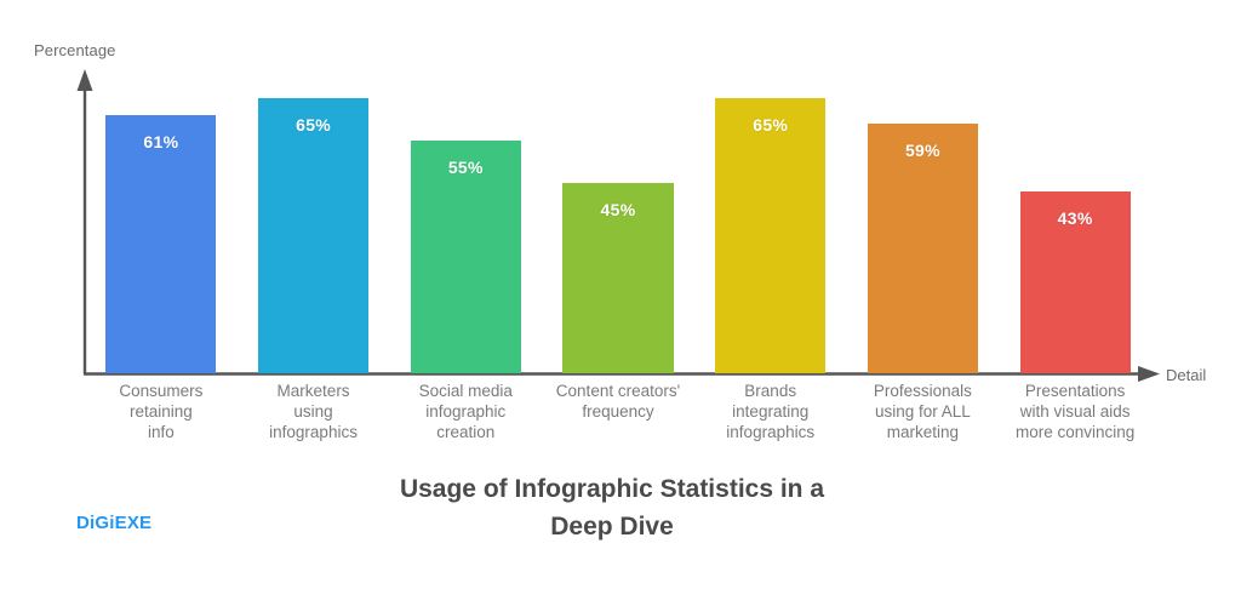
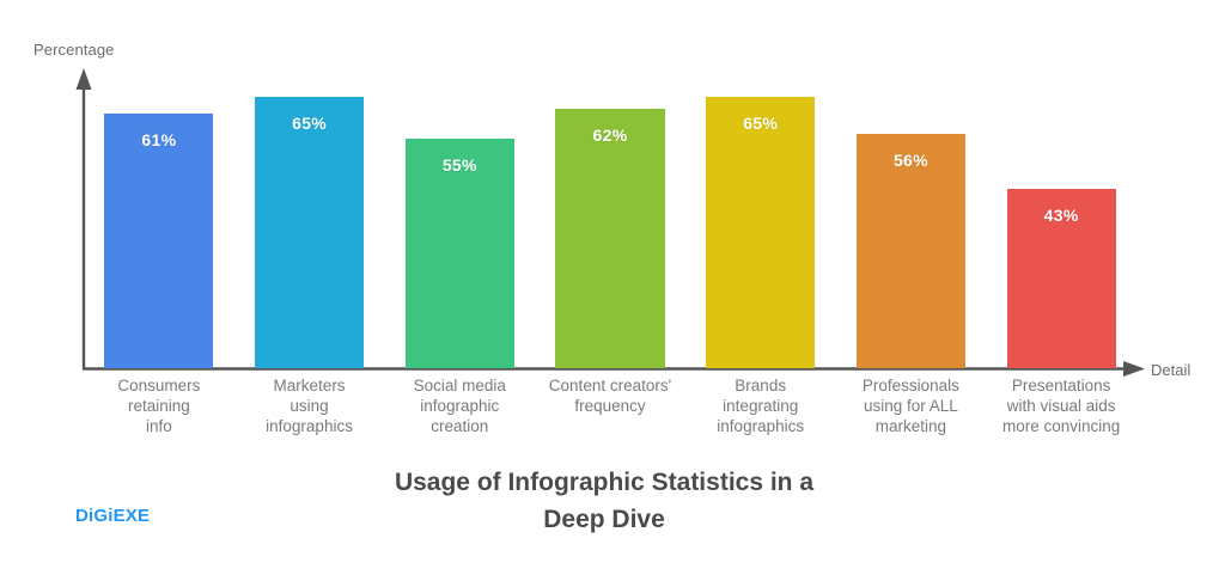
Content creators' frequency: 45% -> 62%
Professionals using for ALL marketing: 59% -> 56%
